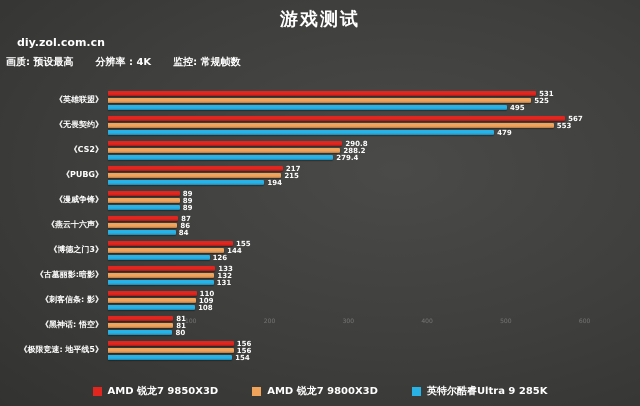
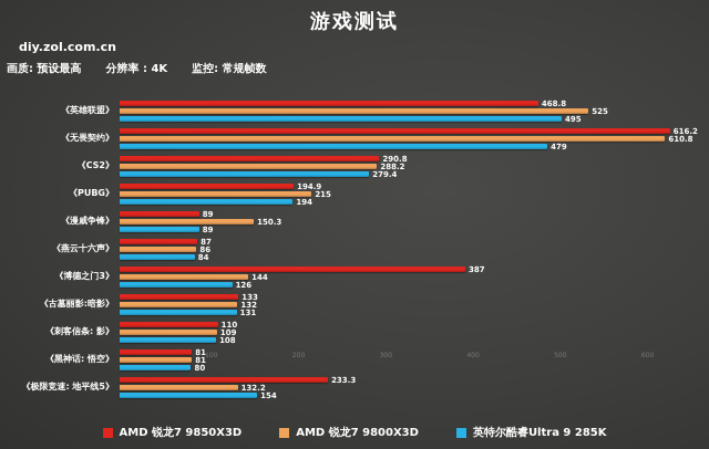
AMD 锐龙7 9850X3D/《英雄联盟》: 531 -> 468.8
AMD 锐龙7 9850X3D/《无畏契约》: 567 -> 616.2
AMD 锐龙7 9800X3D/《无畏契约》: 553 -> 610.8
AMD 锐龙7 9850X3D/《PUBG》: 217 -> 194.9
AMD 锐龙7 9800X3D/《漫威争锋》: 89 -> 150.3
AMD 锐龙7 9850X3D/《博德之门3》: 155 -> 387
AMD 锐龙7 9850X3D/《极限竞速: 地平线5》: 156 -> 233.3
AMD 锐龙7 9800X3D/《极限竞速: 地平线5》: 156 -> 132.2
